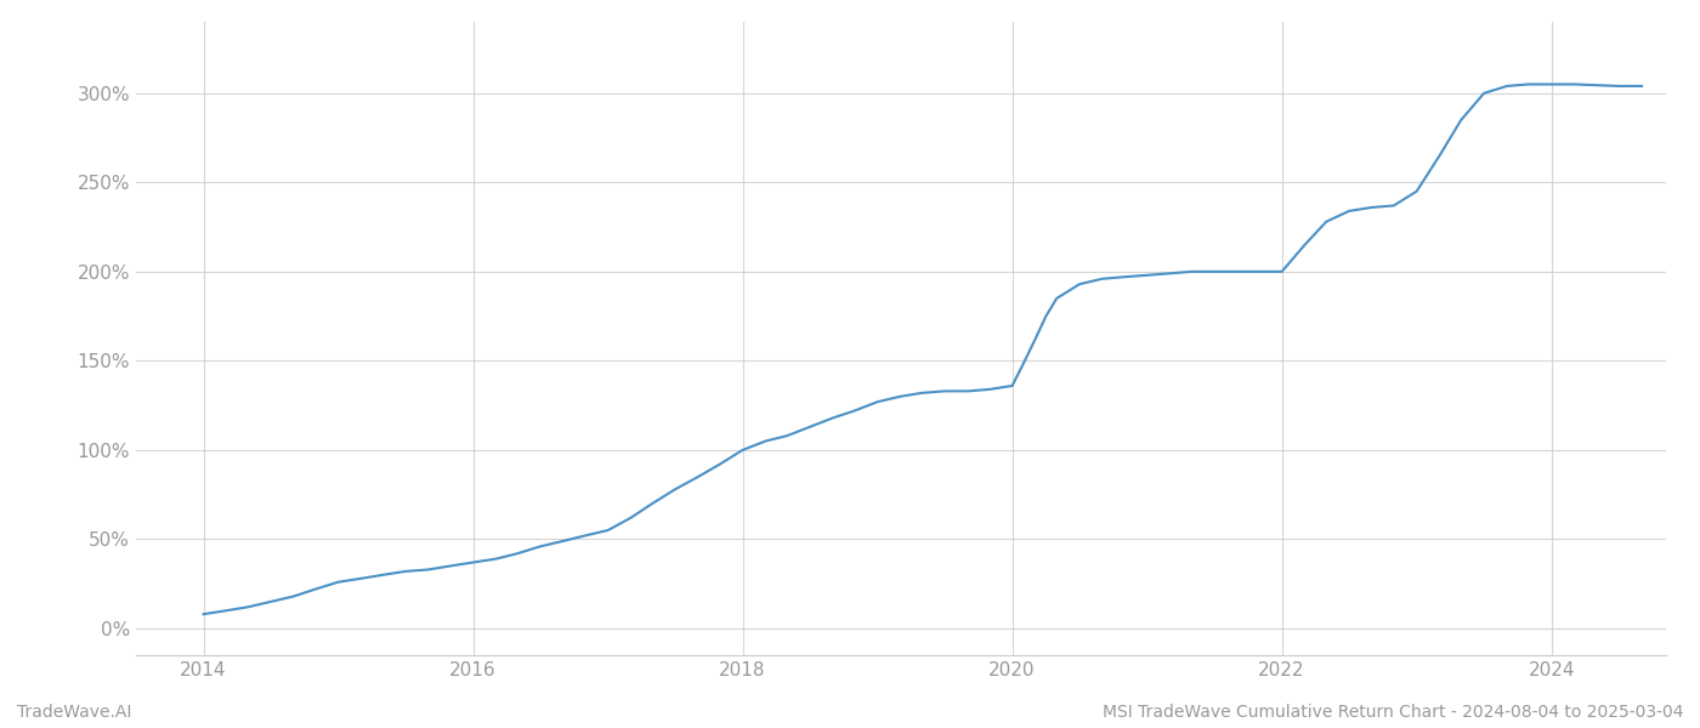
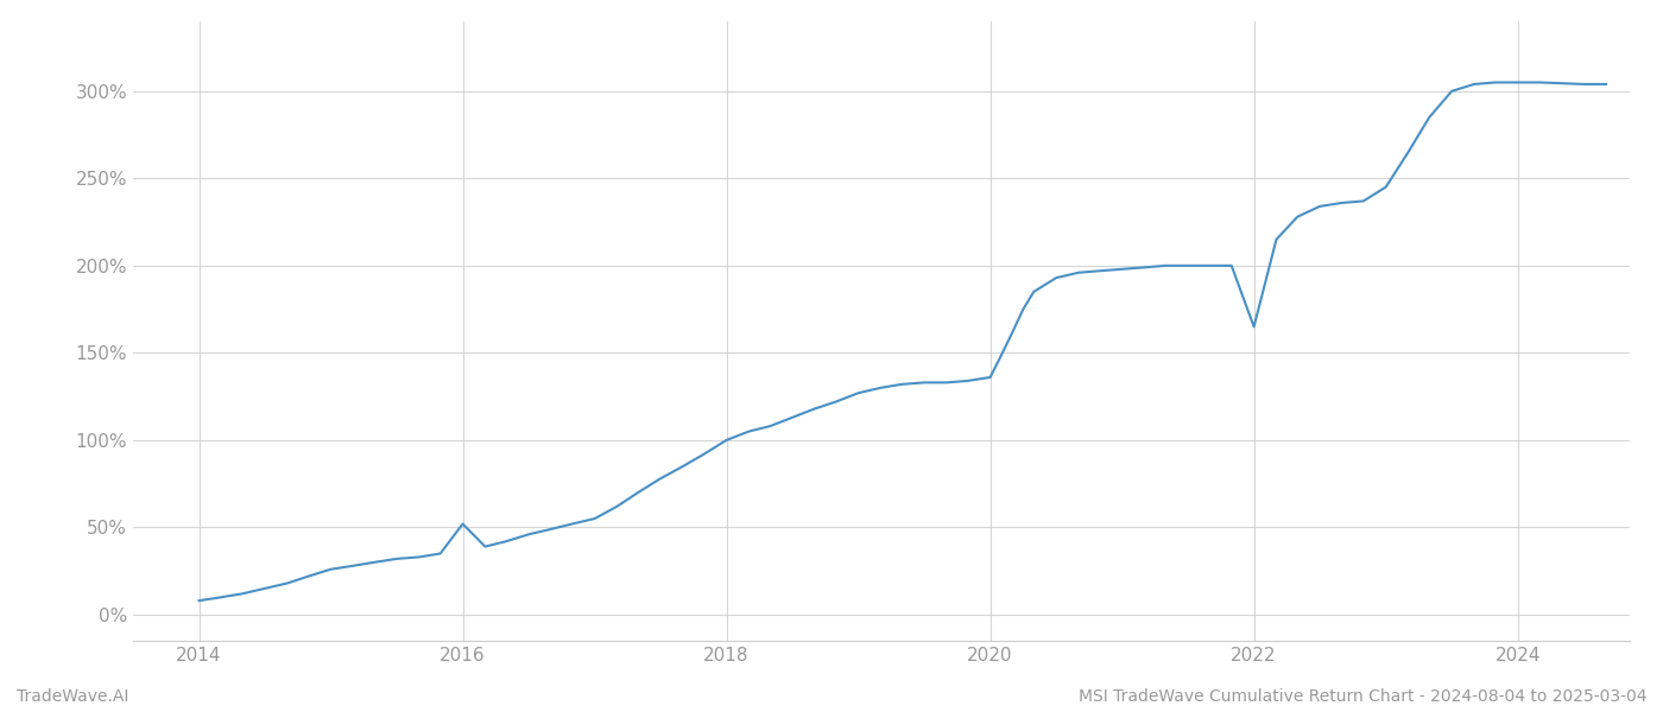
2016: 37% -> 52%
2022: 200% -> 165%
